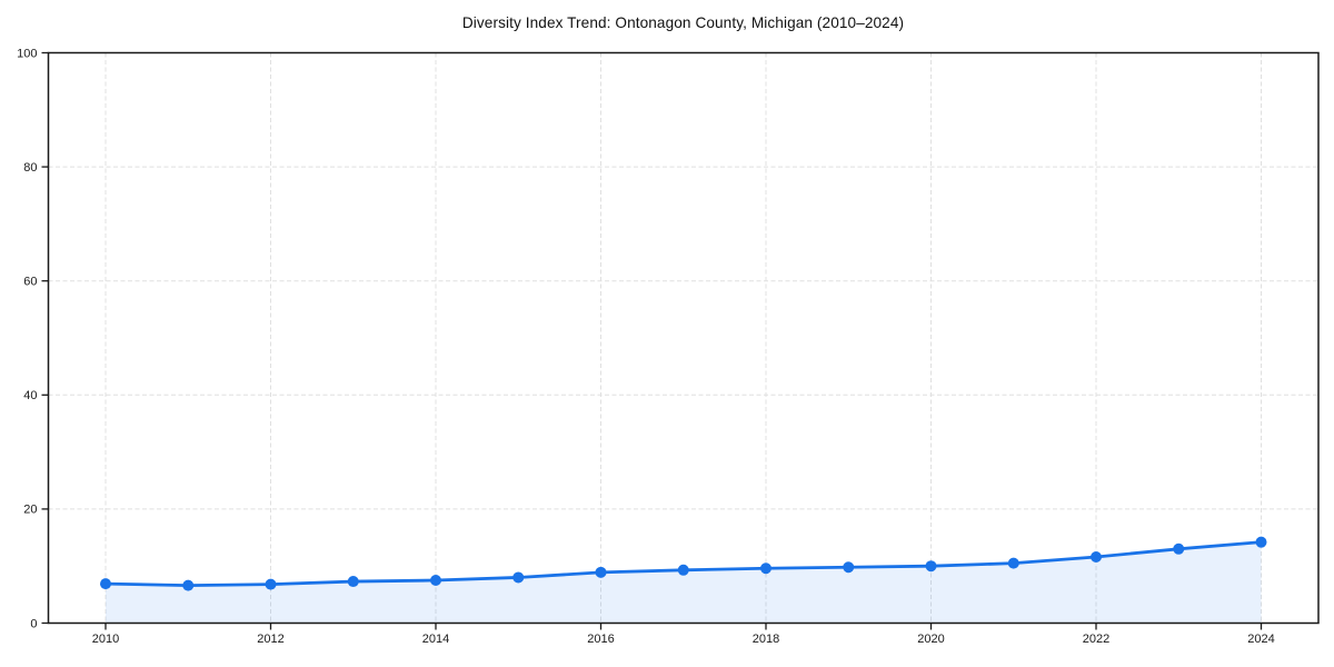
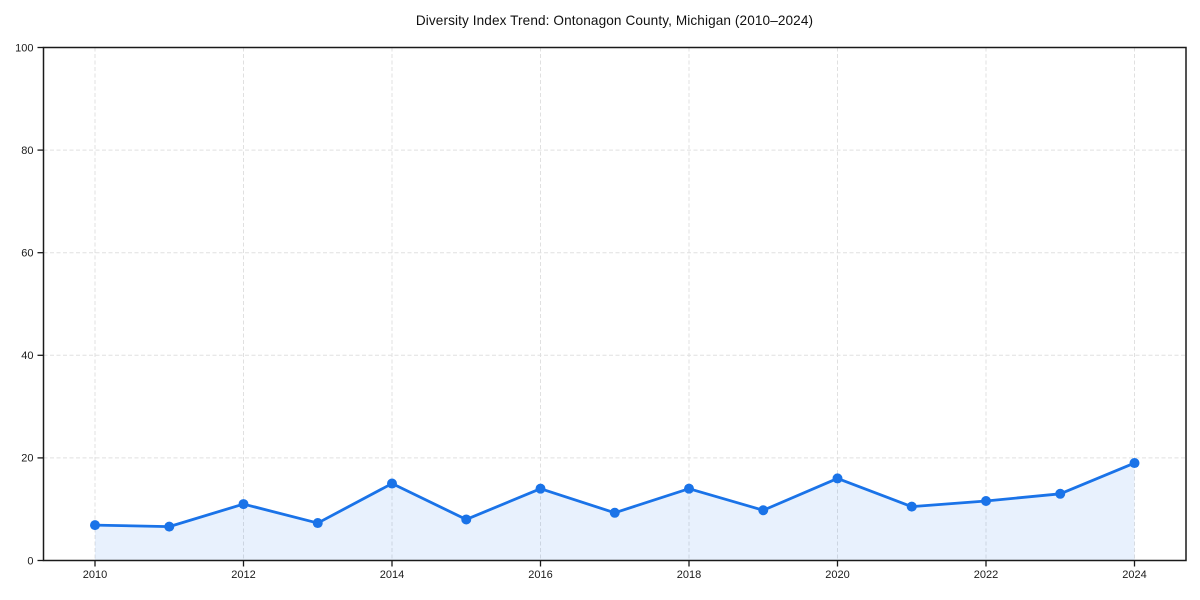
2012: 7 -> 11
2014: 8 -> 15
2016: 9 -> 14
2018: 10 -> 14
2020: 10 -> 16
2024: 14 -> 19
